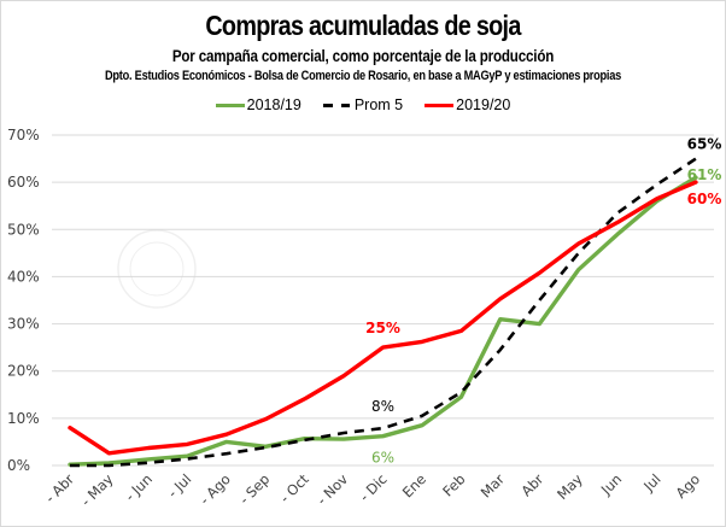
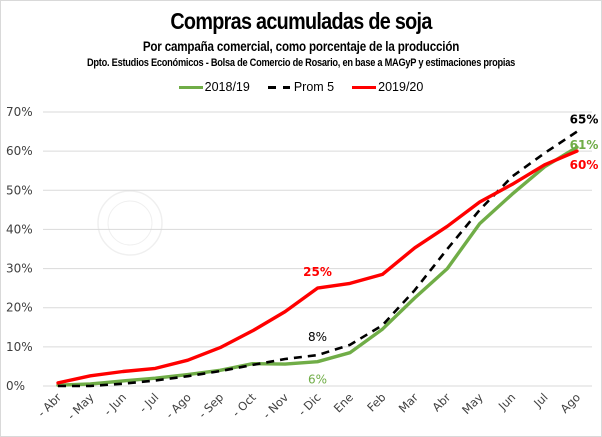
2019/20/- Abr: 8% -> 1%
2018/19/- Ago: 5% -> 3%
2018/19/Mar: 31% -> 22%
